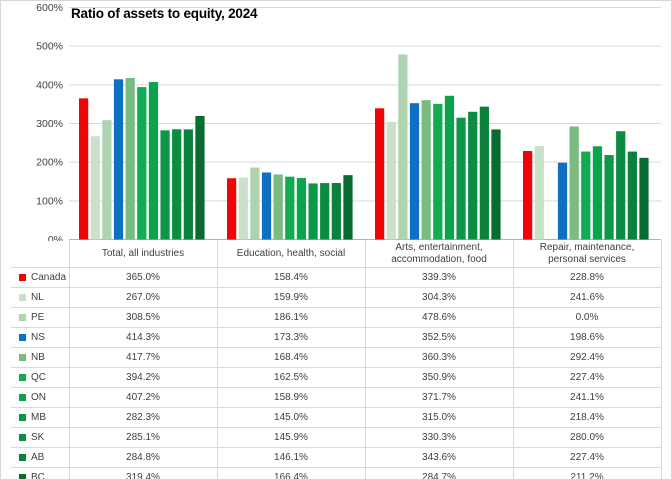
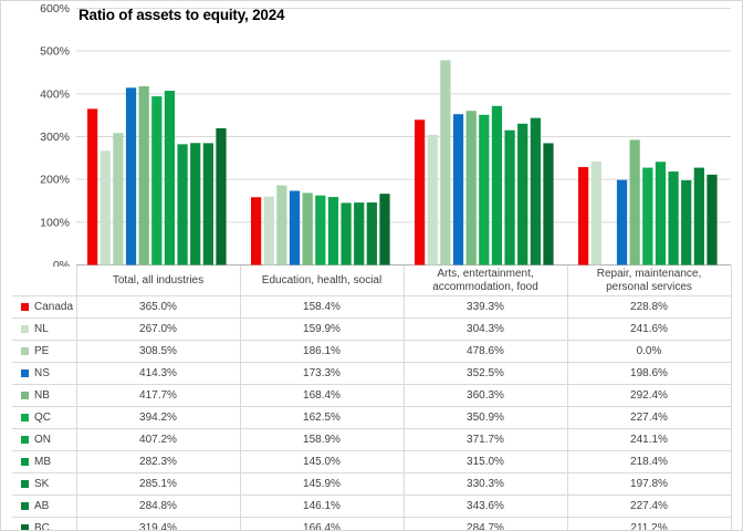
SK/Repair, maintenance, personal services: 280.0% -> 197.8%
